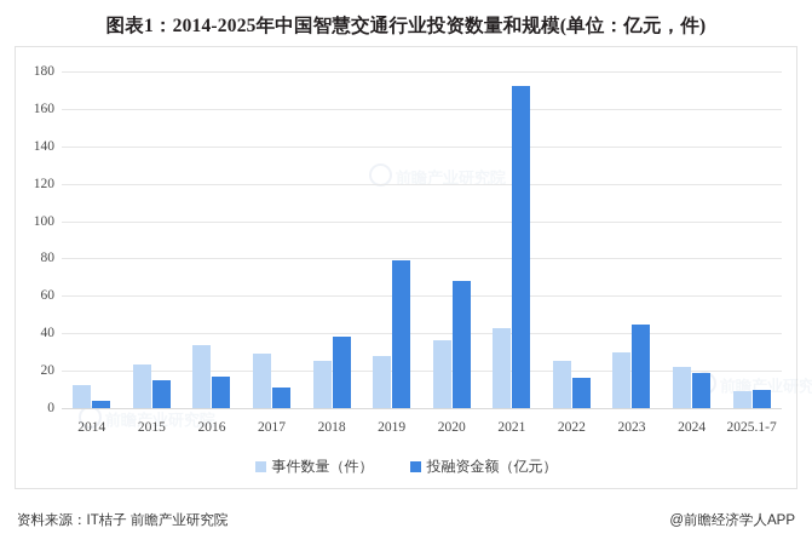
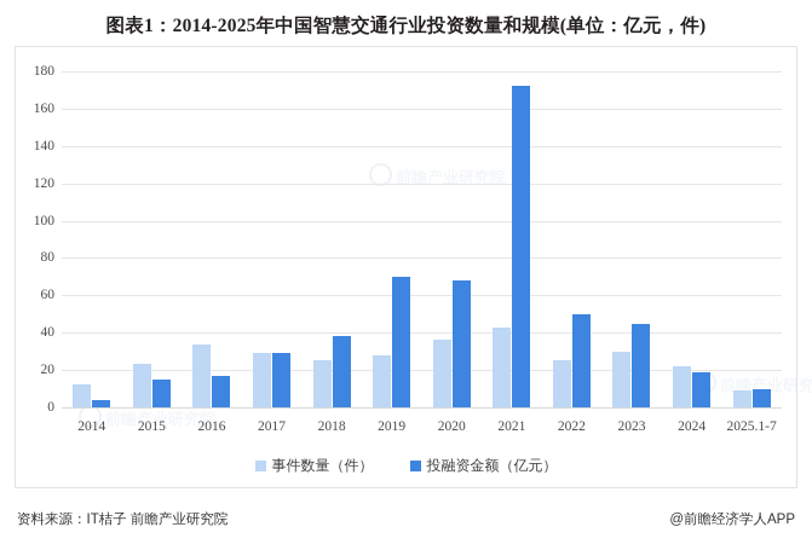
投融资金额（亿元）/2017: 11 -> 29
投融资金额（亿元）/2019: 79 -> 70
投融资金额（亿元）/2022: 16 -> 50
